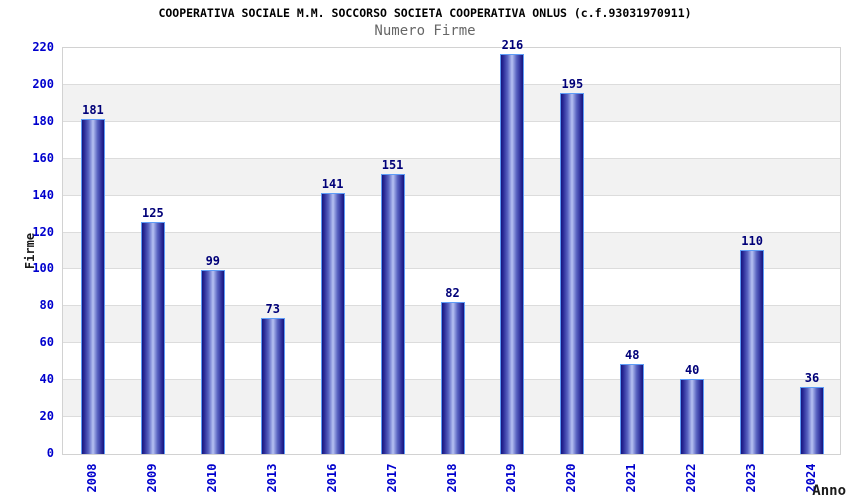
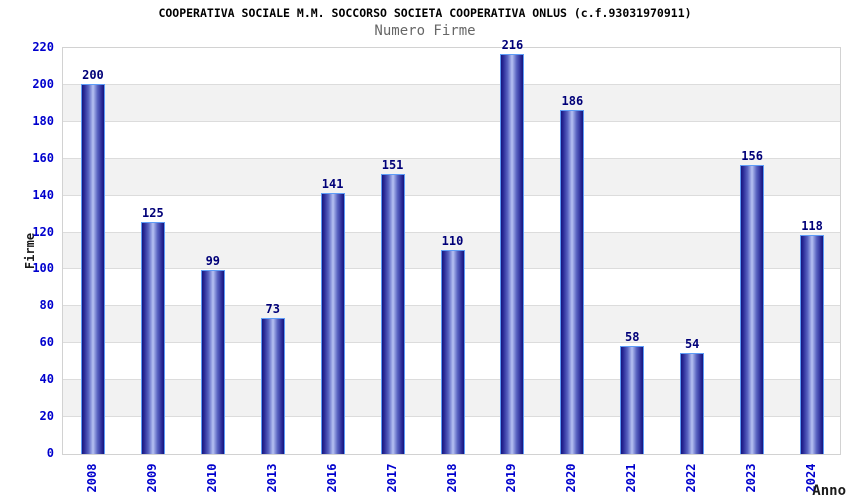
2008: 181 -> 200
2018: 82 -> 110
2020: 195 -> 186
2021: 48 -> 58
2022: 40 -> 54
2023: 110 -> 156
2024: 36 -> 118
